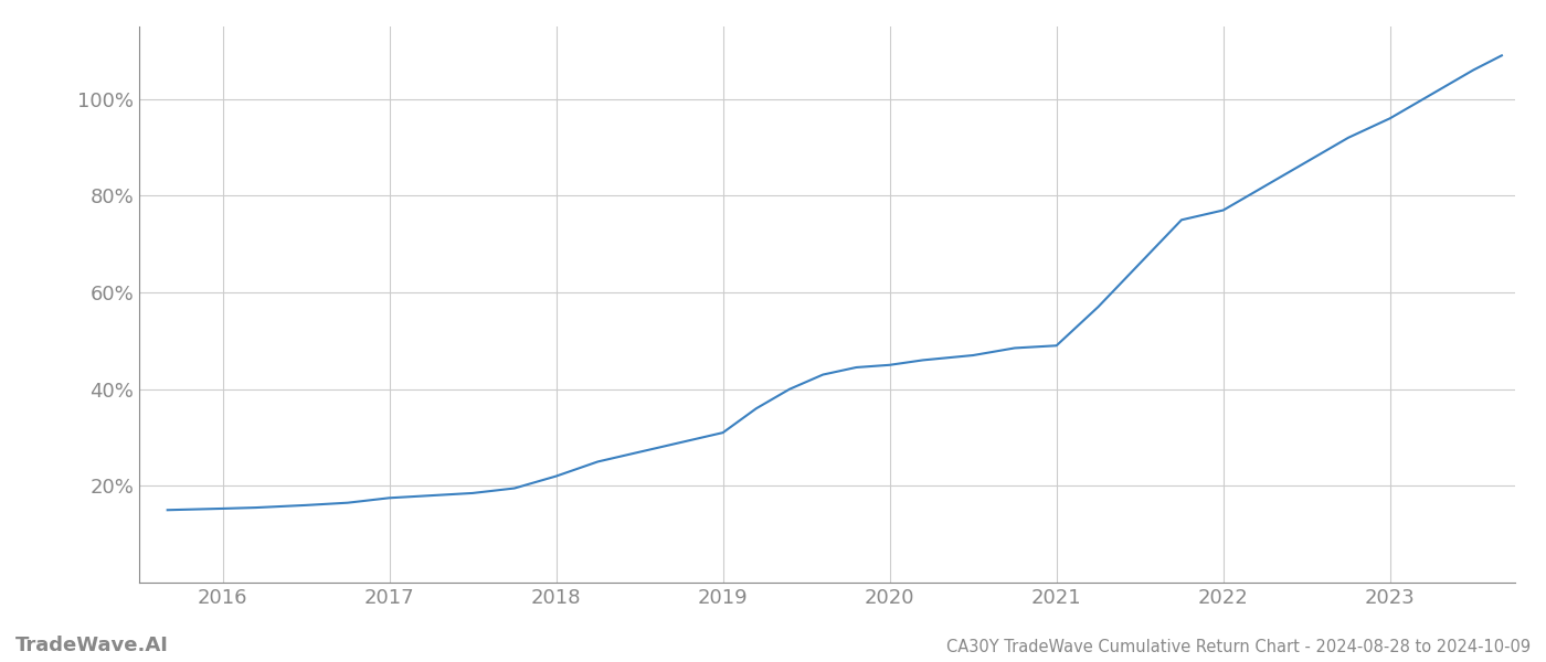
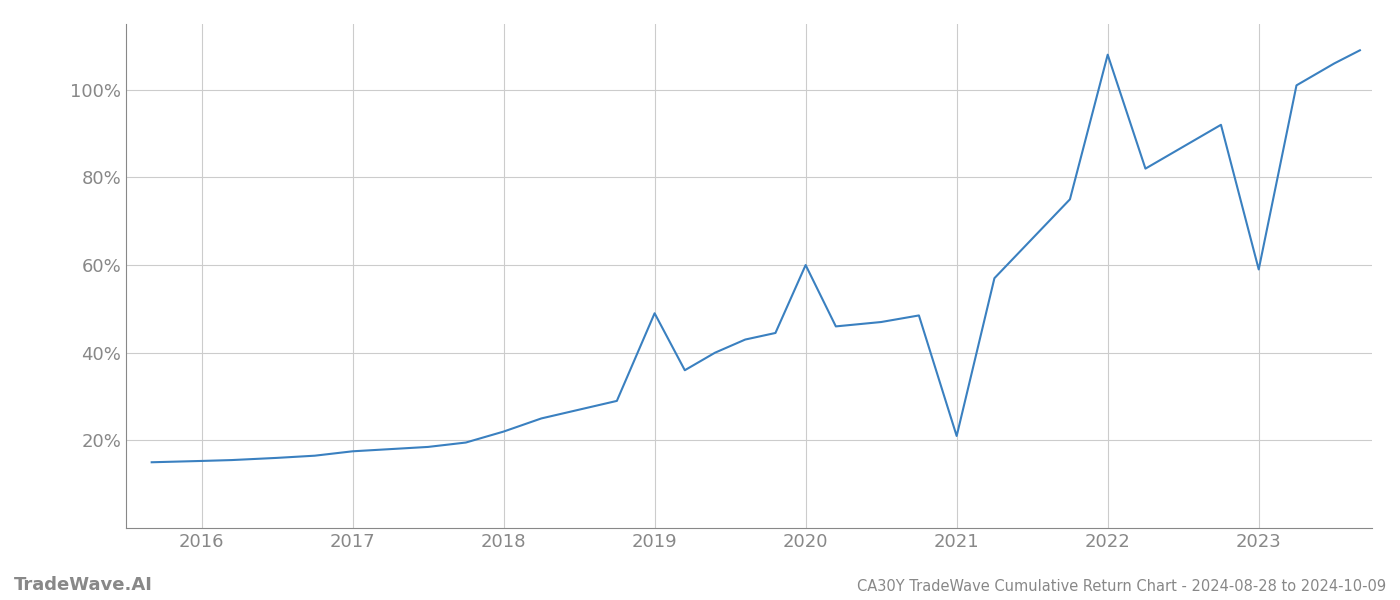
2019: 31.0% -> 49.0%
2020: 45.0% -> 60.0%
2021: 49.0% -> 21.0%
2022: 77.0% -> 108.0%
2023: 96.0% -> 59.0%
